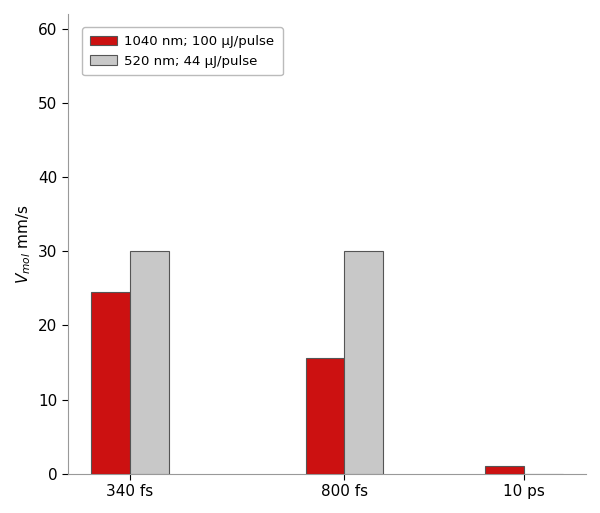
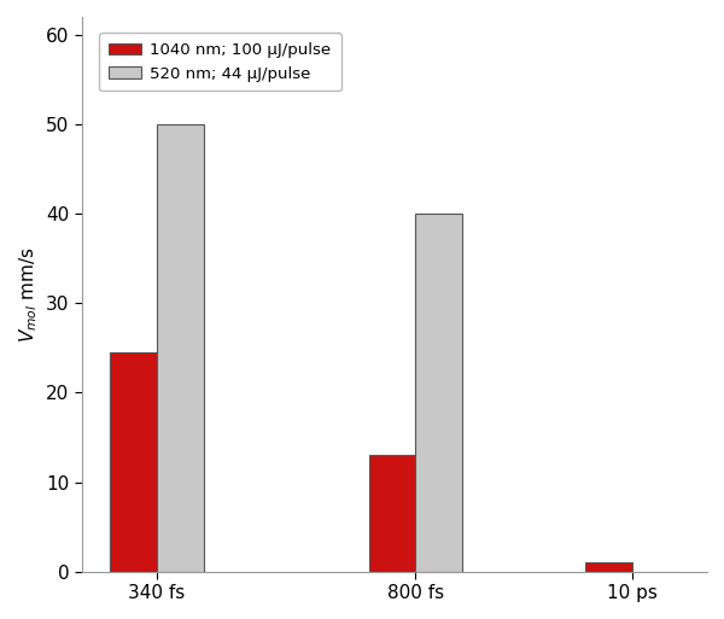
520 nm; 44 μJ/pulse/340 fs: 30 -> 50
1040 nm; 100 μJ/pulse/800 fs: 15.6 -> 13.0
520 nm; 44 μJ/pulse/800 fs: 30 -> 40
